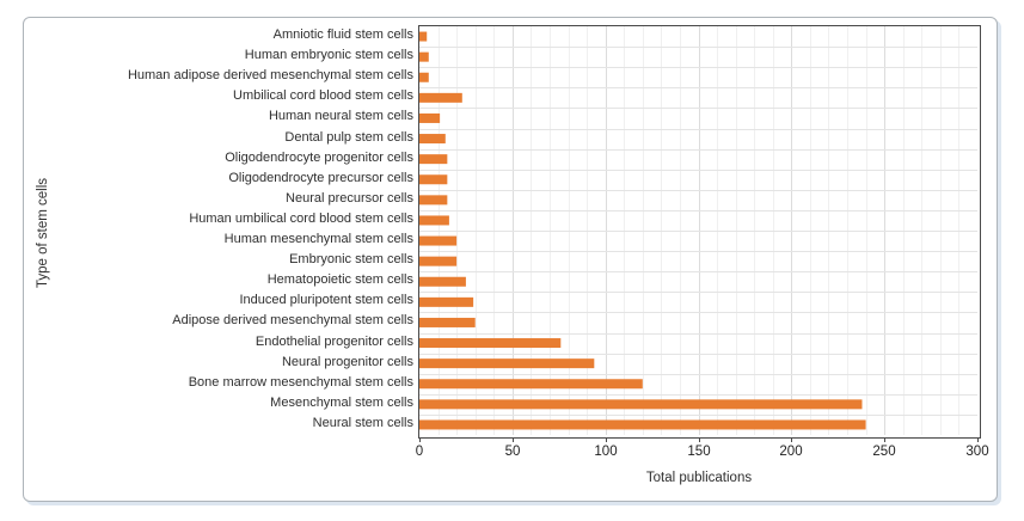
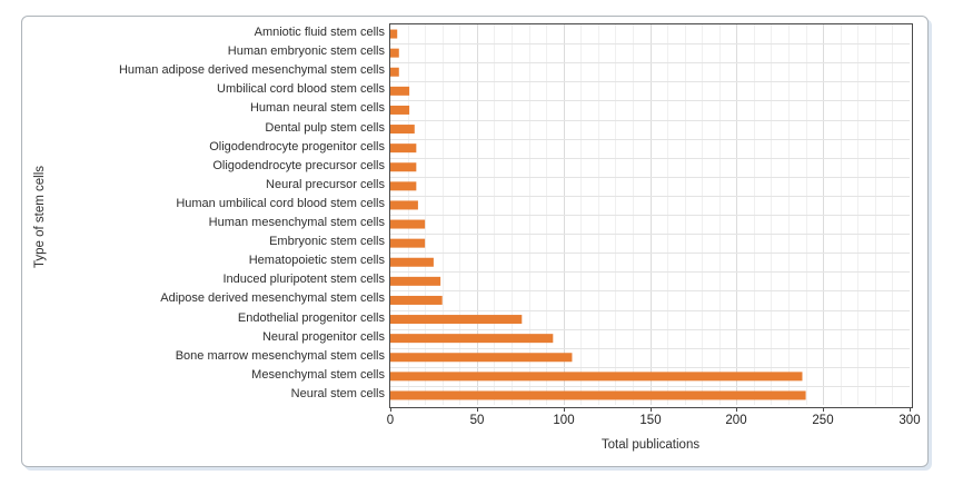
Umbilical cord blood stem cells: 23 -> 11
Bone marrow mesenchymal stem cells: 120 -> 105
